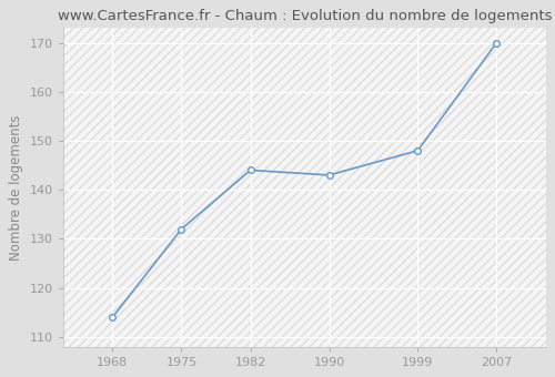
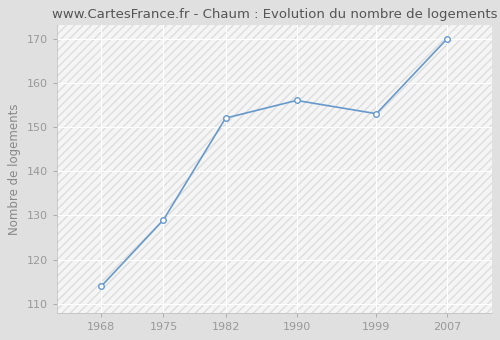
1975: 132 -> 129
1982: 144 -> 152
1990: 143 -> 156
1999: 148 -> 153
